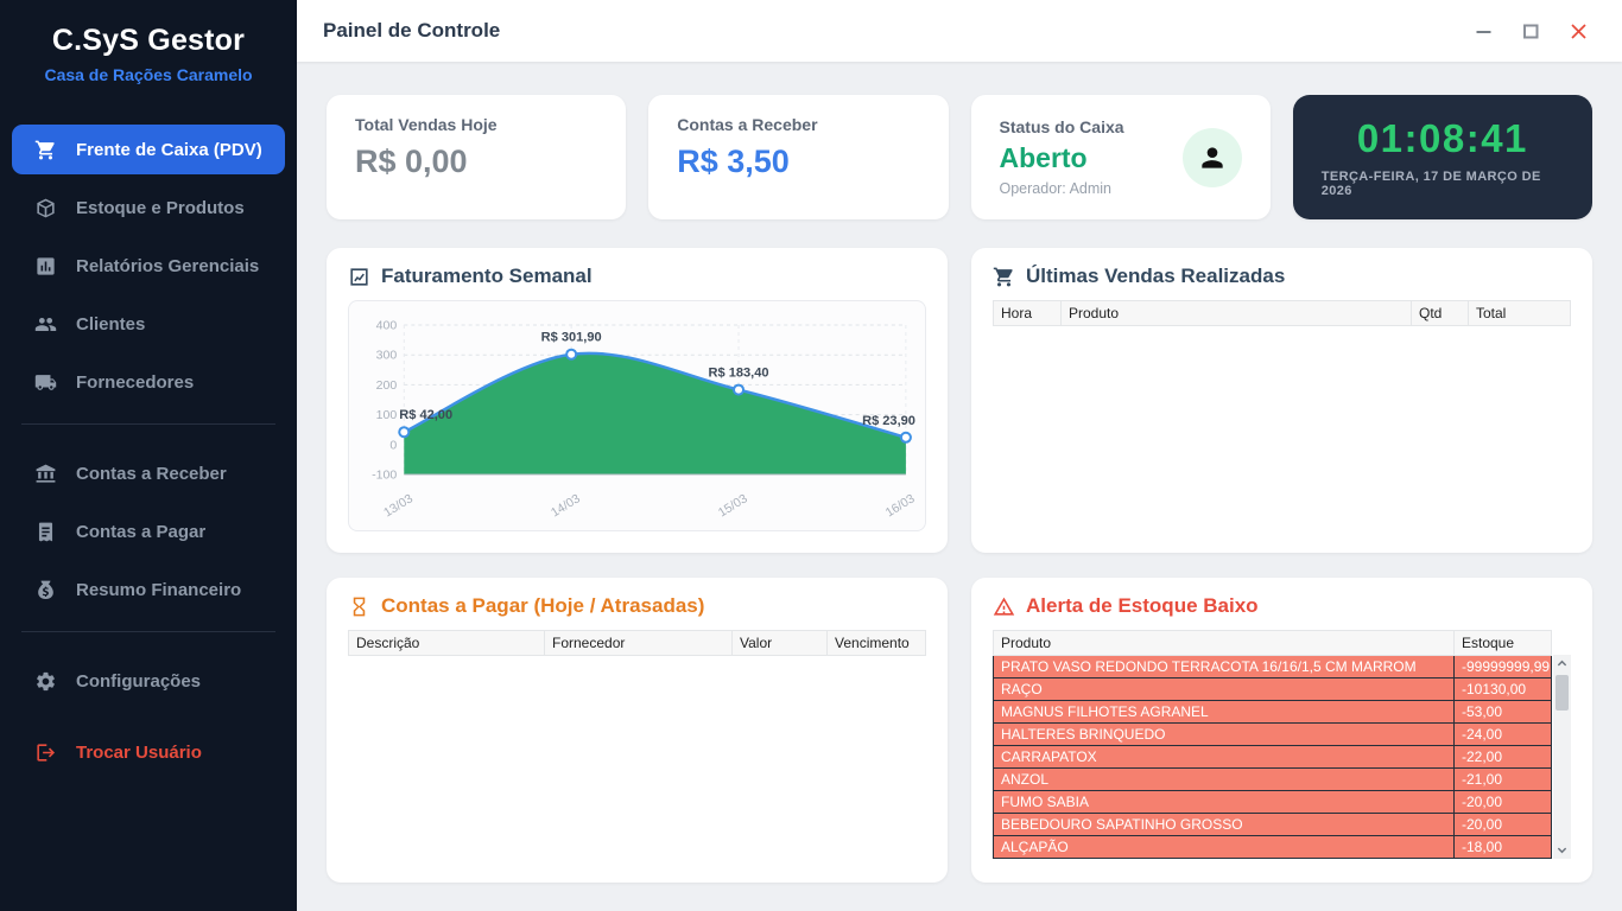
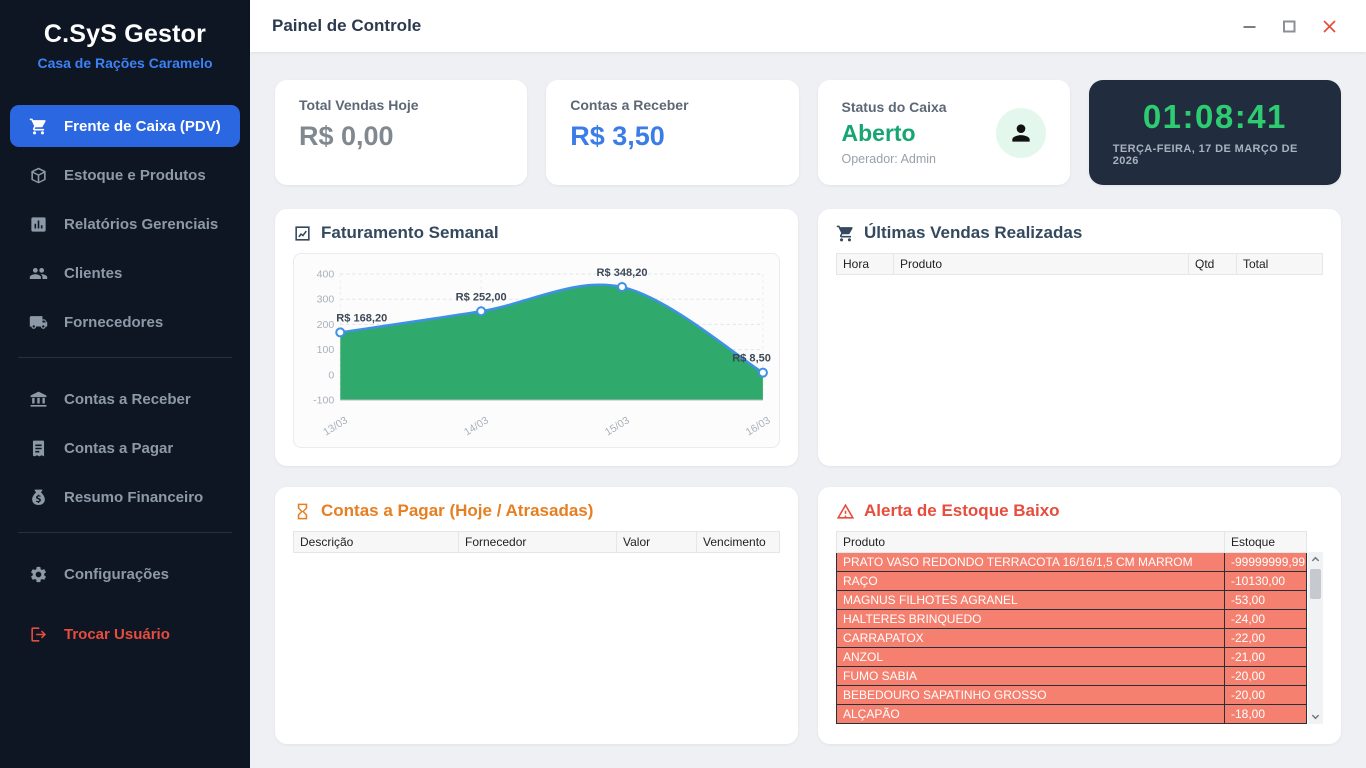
13/03: 42,00 -> 168,20
14/03: 301,90 -> 252,00
15/03: 183,40 -> 348,20
16/03: 23,90 -> 8,50
